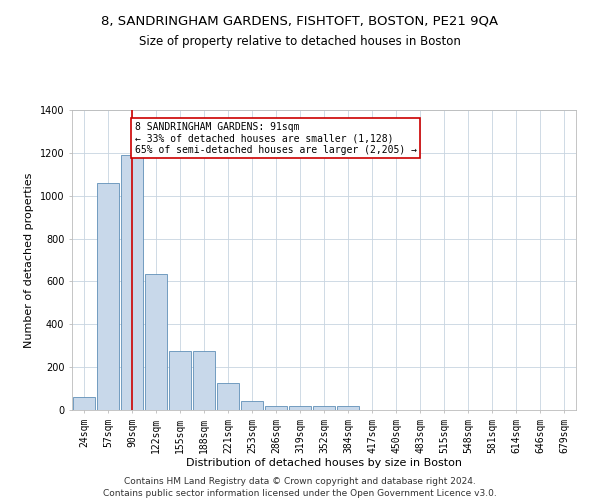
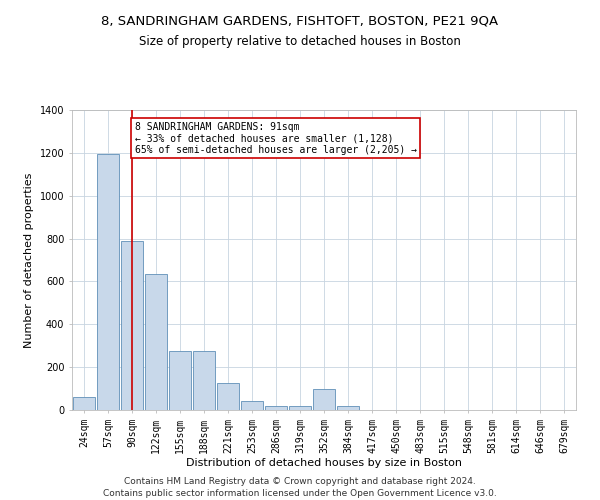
57sqm: 1060 -> 1195
90sqm: 1190 -> 790
352sqm: 20 -> 100
